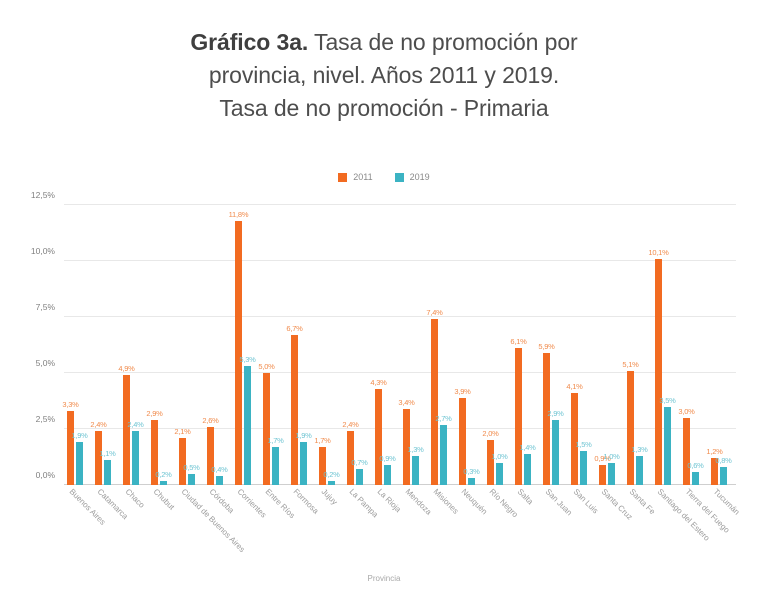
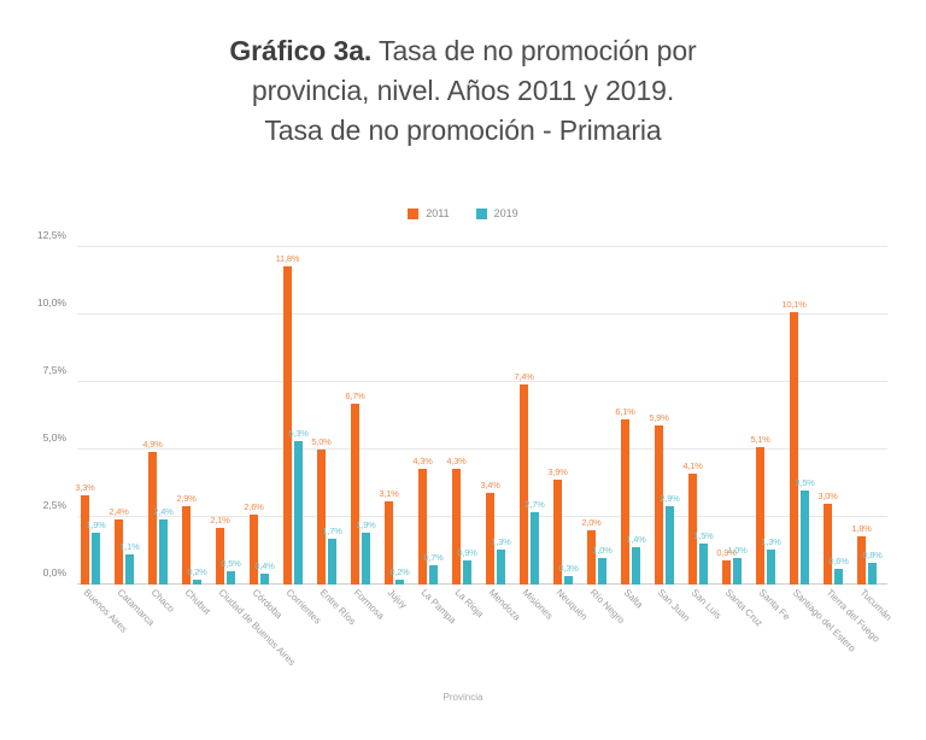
2011/Jujuy: 1,7% -> 3,1%
2011/La Pampa: 2,4% -> 4,3%
2011/Tucumán: 1,2% -> 1,8%
